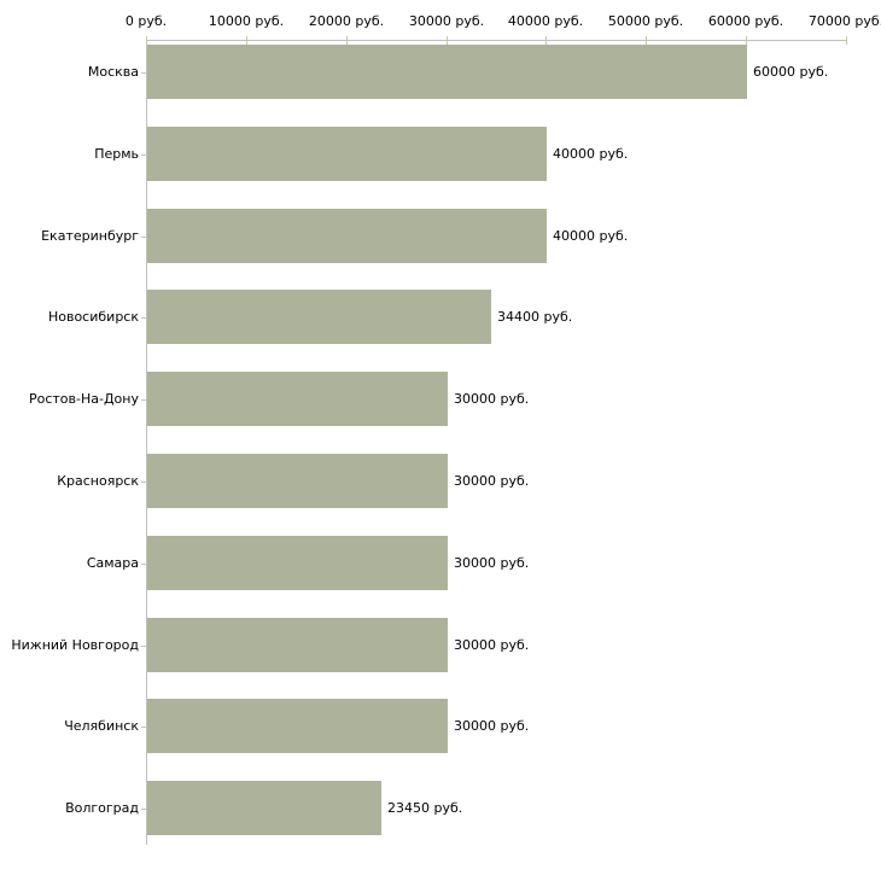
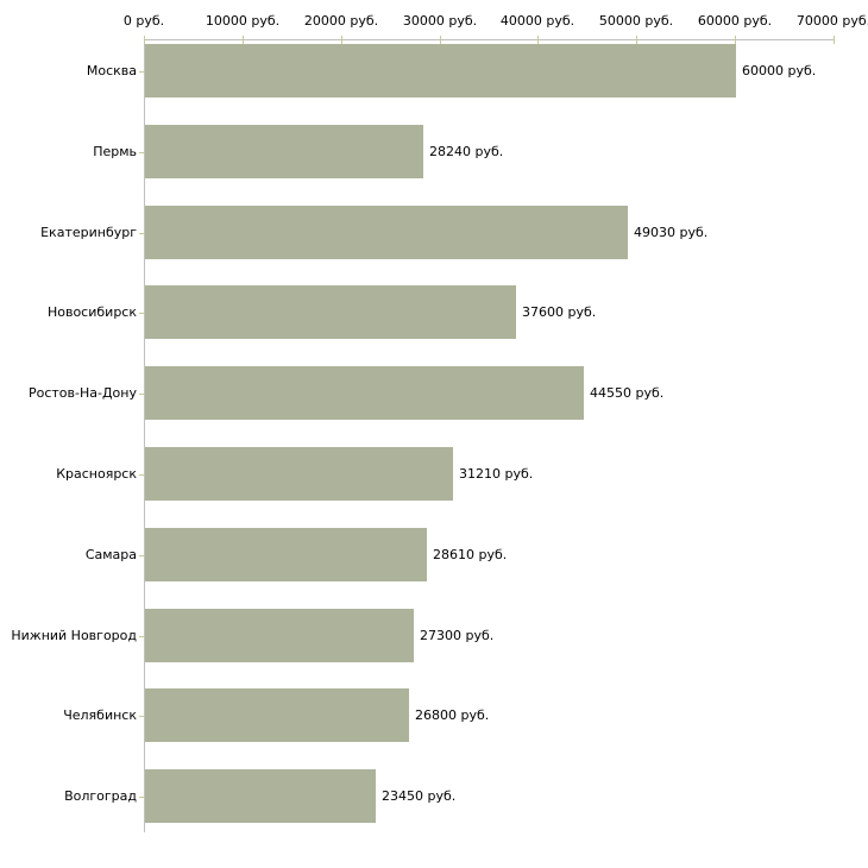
Пермь: 40000 -> 28240
Екатеринбург: 40000 -> 49030
Новосибирск: 34400 -> 37600
Ростов-На-Дону: 30000 -> 44550
Красноярск: 30000 -> 31210
Самара: 30000 -> 28610
Нижний Новгород: 30000 -> 27300
Челябинск: 30000 -> 26800
